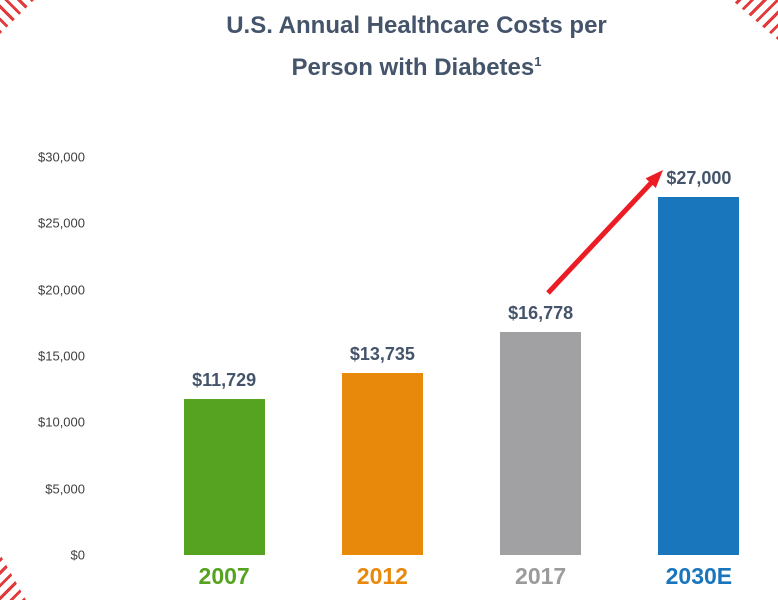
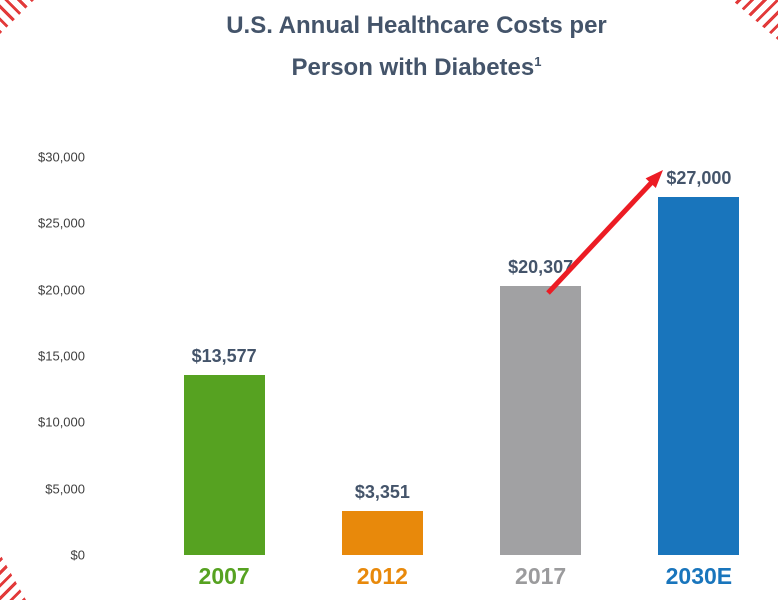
2007: $11,729 -> $13,577
2012: $13,735 -> $3,351
2017: $16,778 -> $20,307
